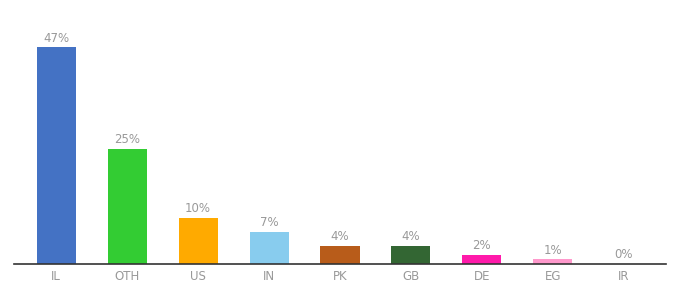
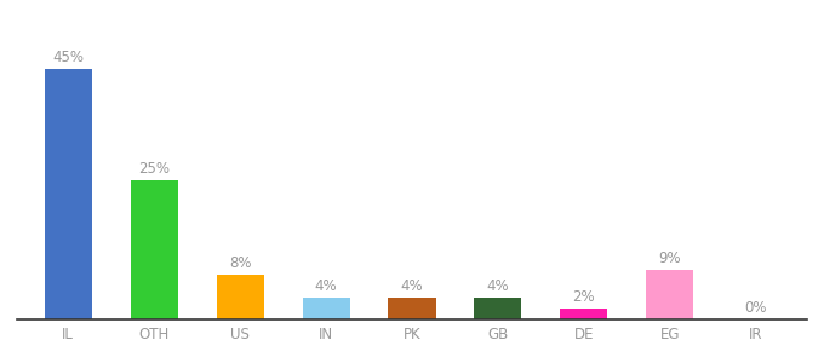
IL: 47% -> 45%
US: 10% -> 8%
IN: 7% -> 4%
EG: 1% -> 9%
